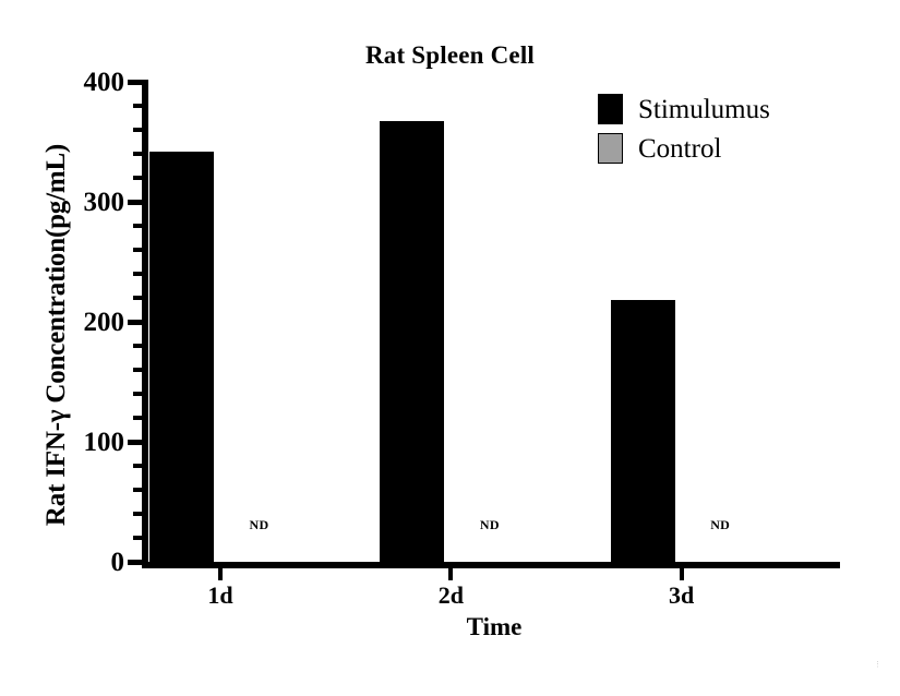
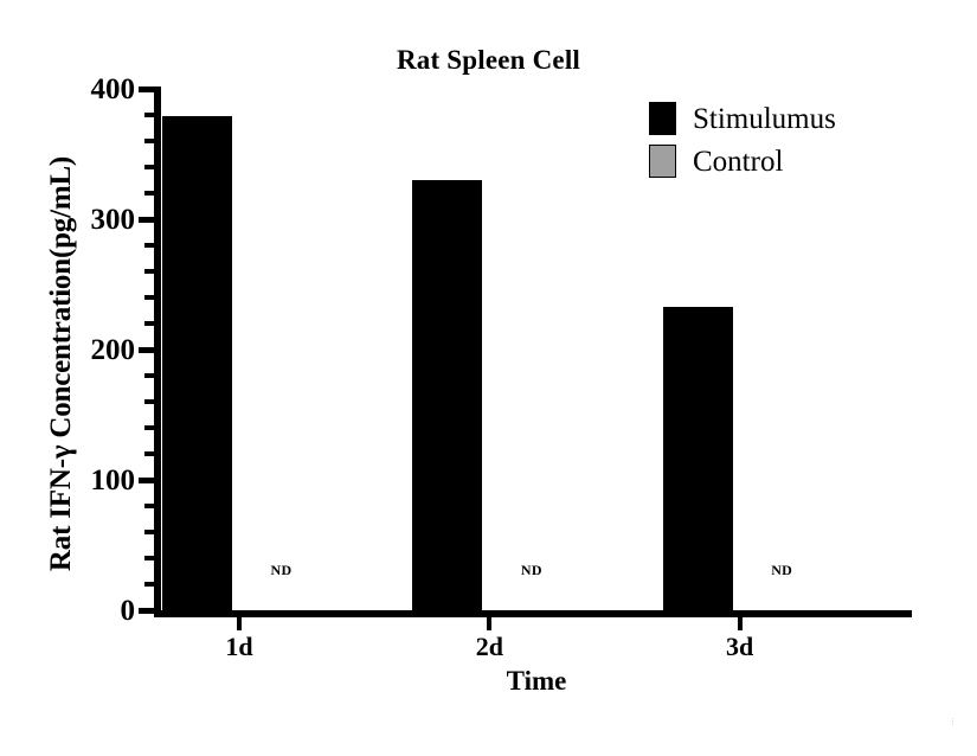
Stimulumus/1d: 342 -> 379
Stimulumus/2d: 367 -> 330
Stimulumus/3d: 218 -> 233
